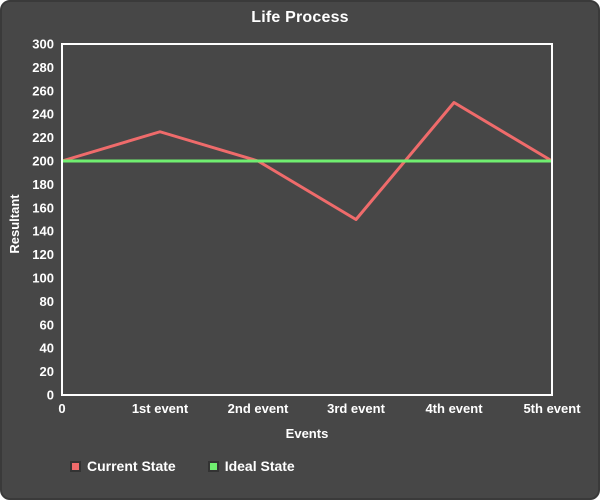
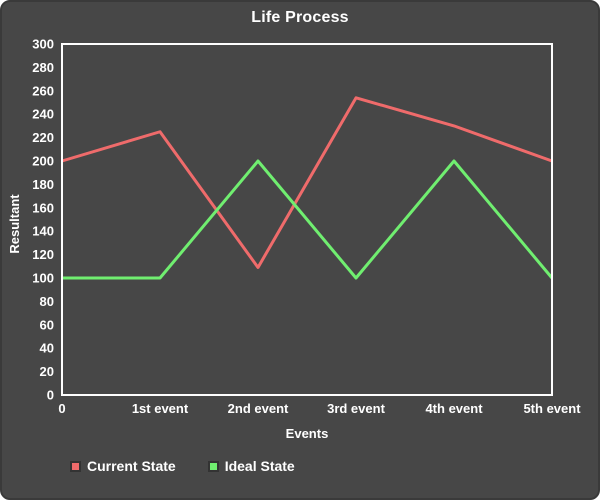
Ideal State/0: 200 -> 100
Ideal State/1st event: 200 -> 100
Current State/2nd event: 200 -> 109
Current State/3rd event: 150 -> 254
Ideal State/3rd event: 200 -> 100
Current State/4th event: 250 -> 230
Ideal State/5th event: 200 -> 100
